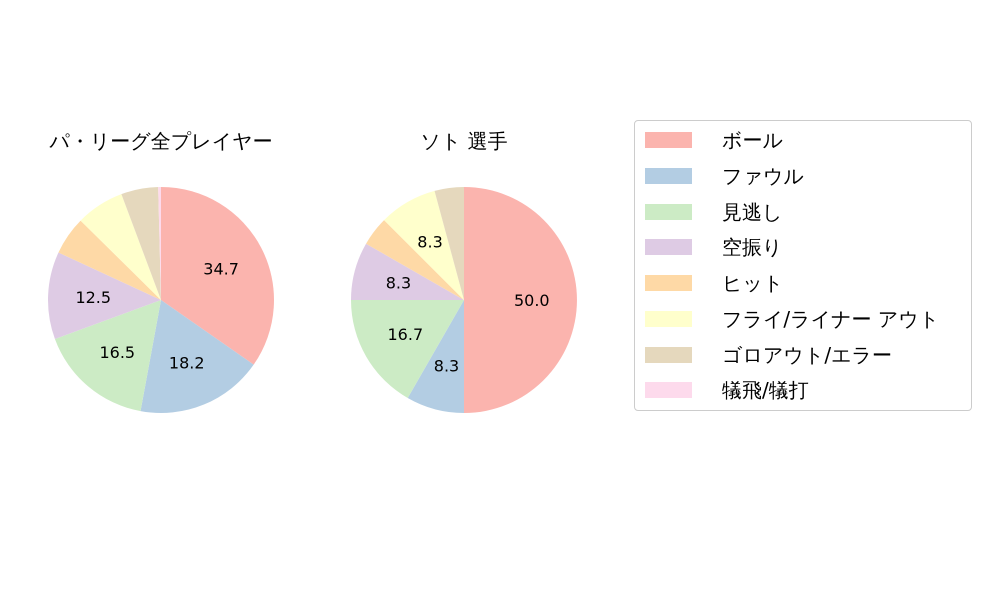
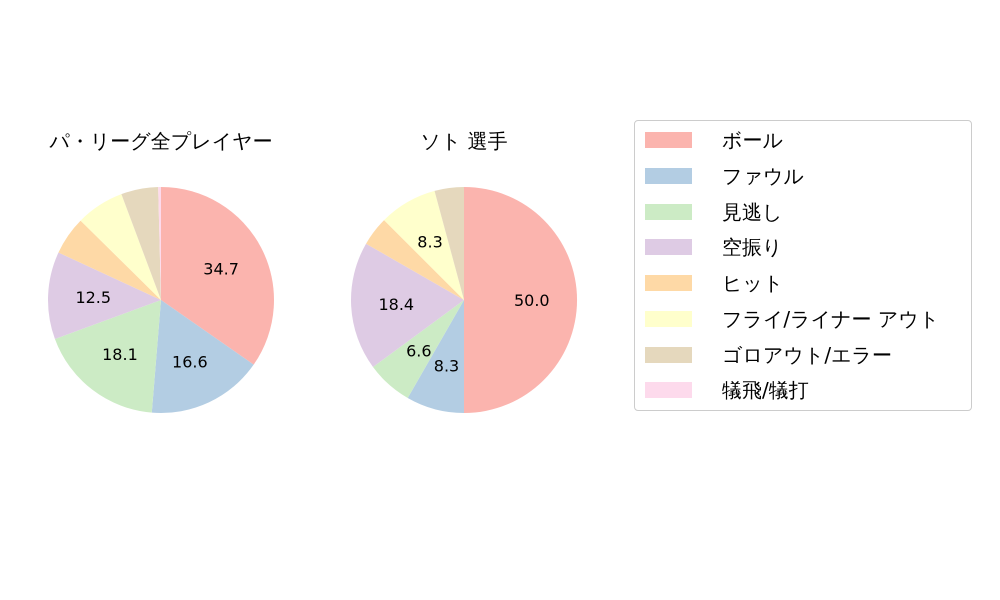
パ・リーグ全プレイヤー/ファウル: 18.2 -> 16.6
パ・リーグ全プレイヤー/見逃し: 16.5 -> 18.1
ソト 選手/見逃し: 16.7 -> 6.6
ソト 選手/空振り: 8.3 -> 18.4
